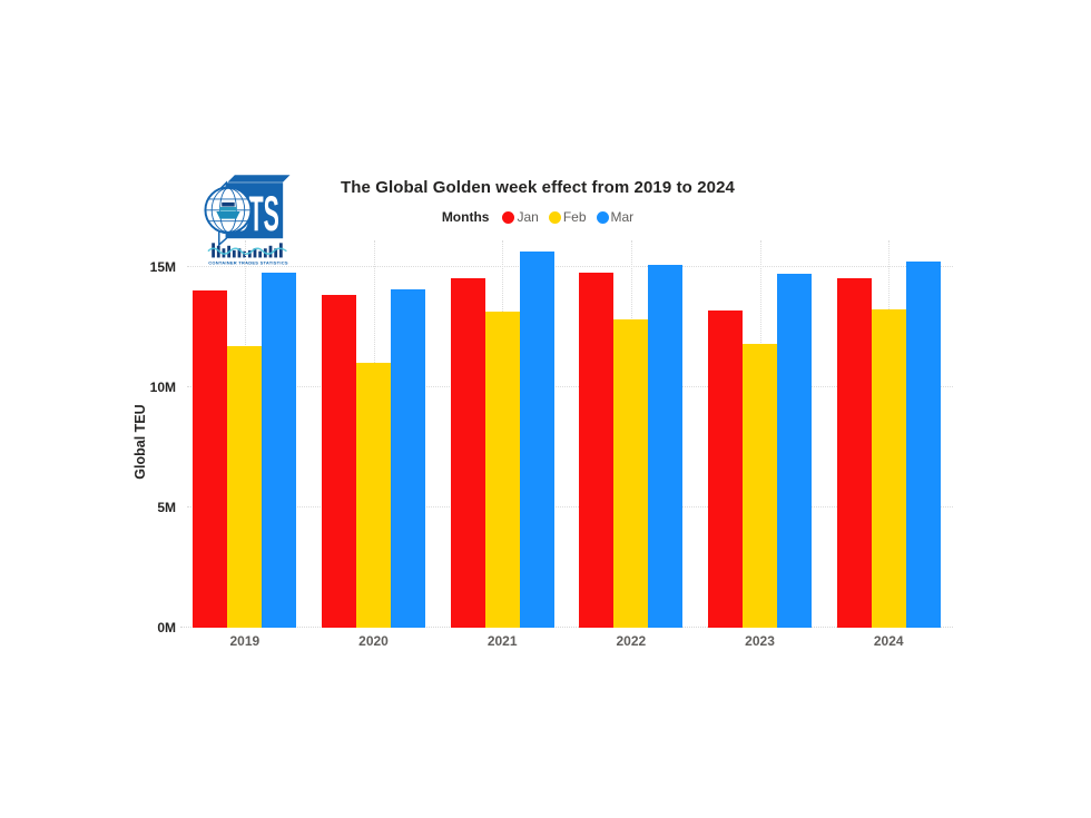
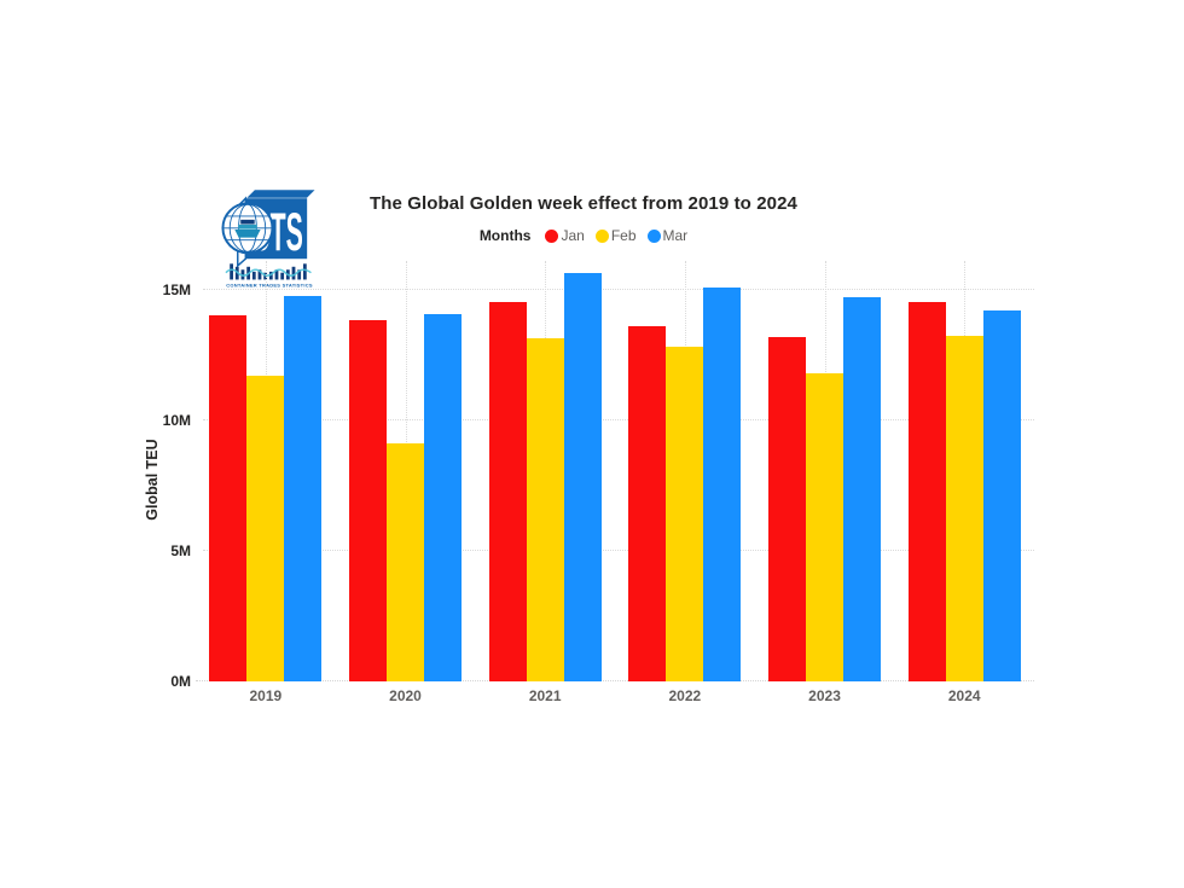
Feb/2020: 11.0M -> 9.1M
Jan/2022: 14.8M -> 13.6M
Mar/2024: 15.2M -> 14.2M
